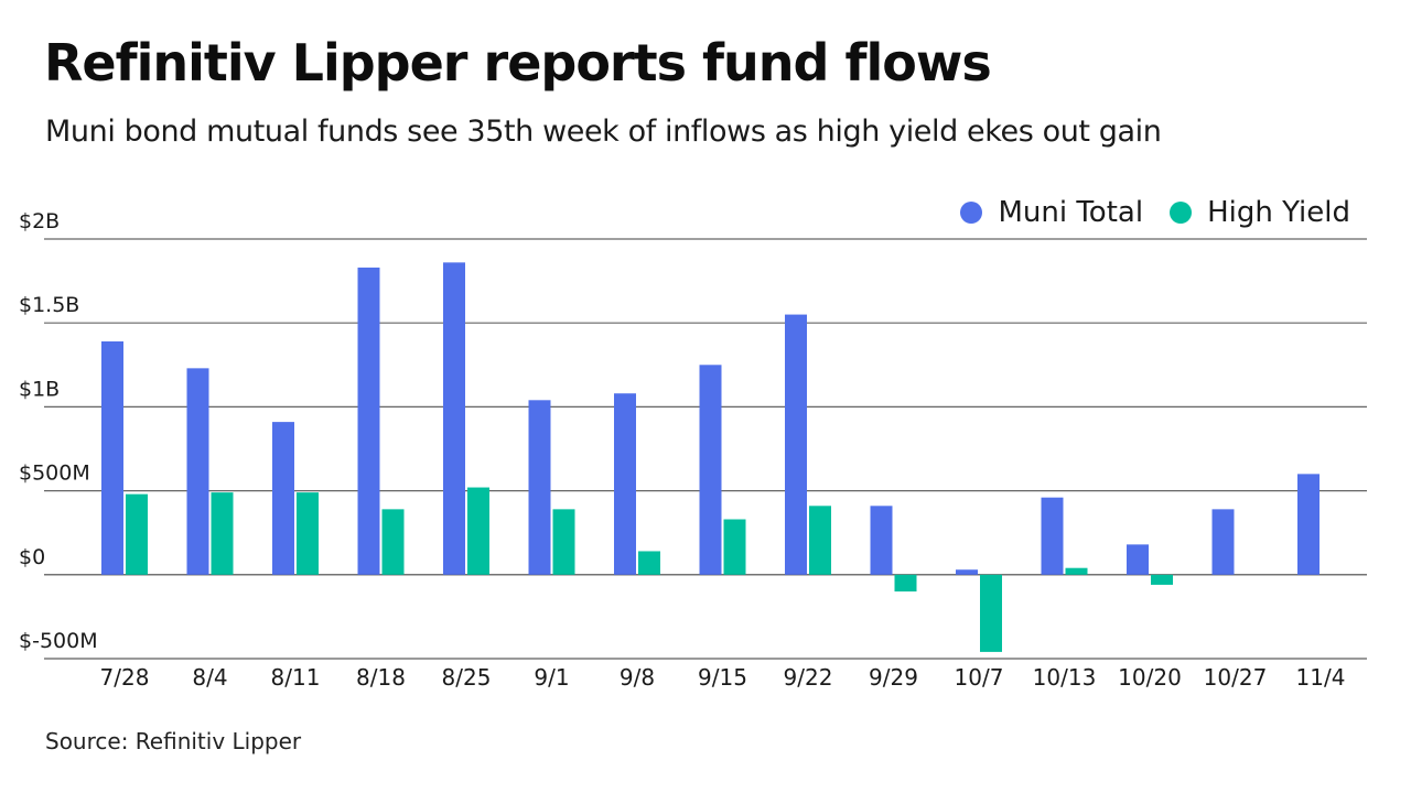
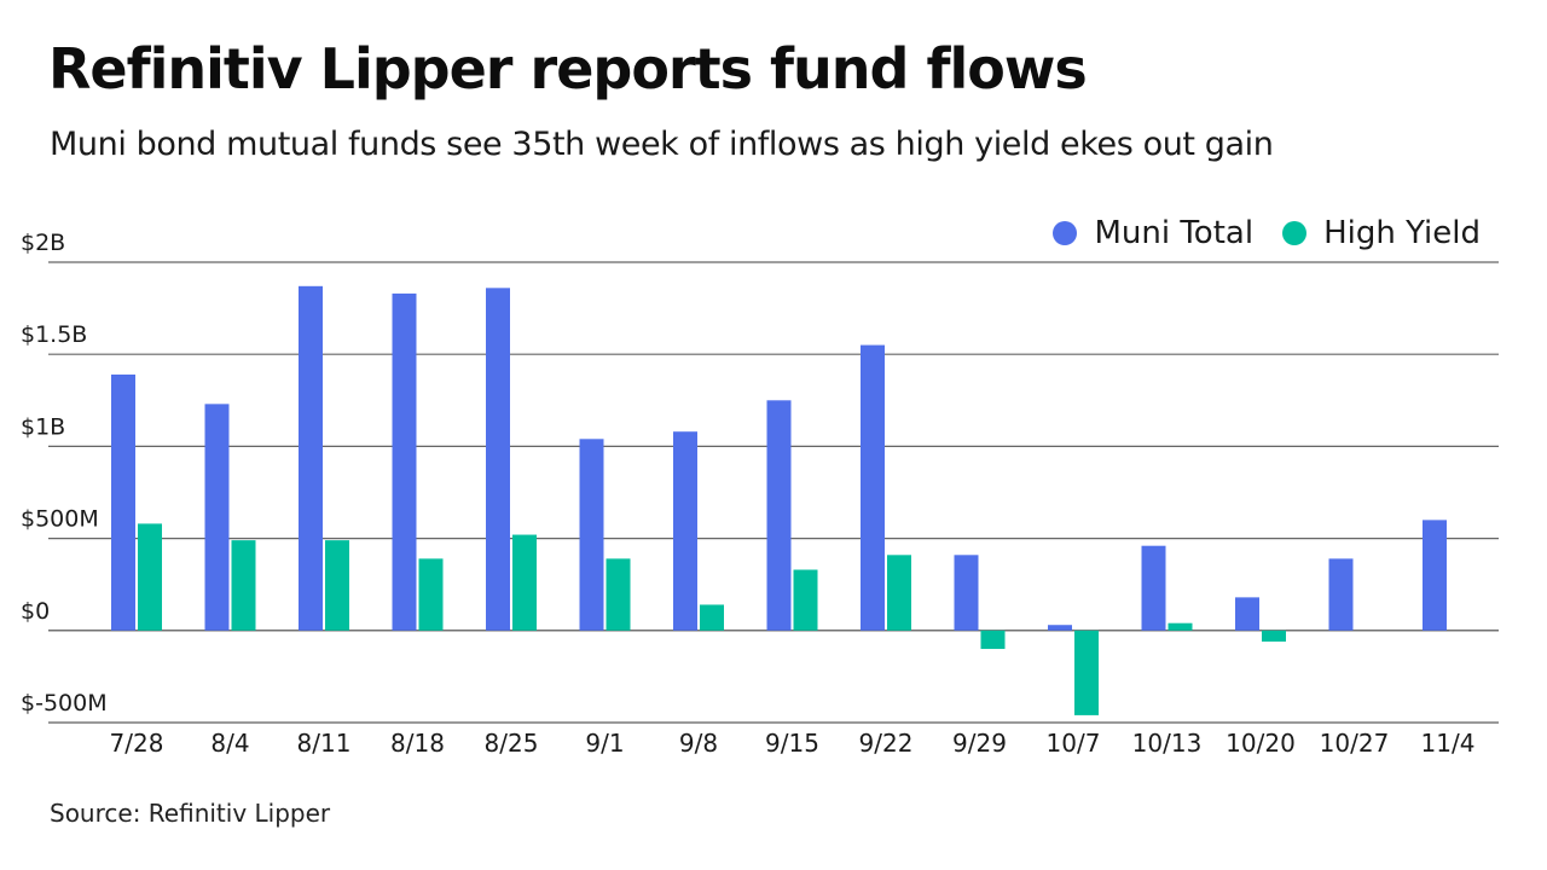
High Yield/7/28: $0,48B -> $0,58B
Muni Total/8/11: $0,91B -> $1,87B
